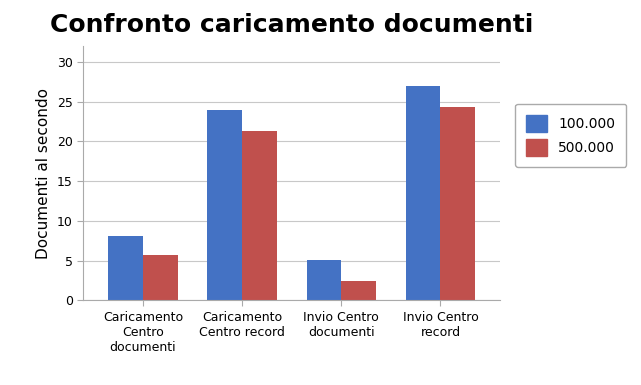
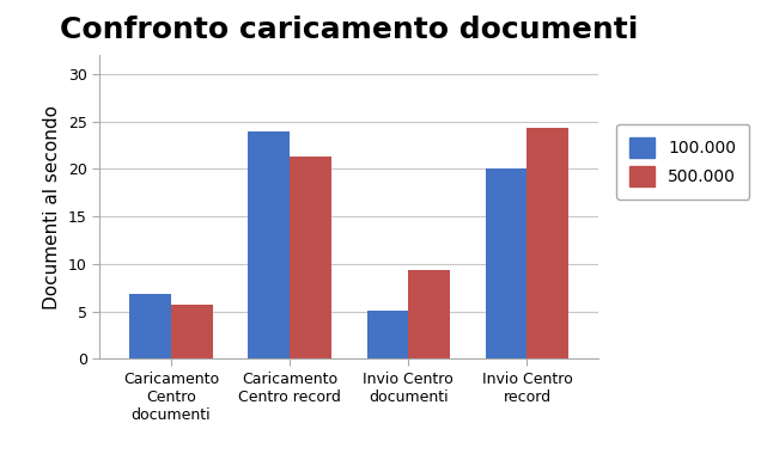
100.000/Caricamento Centro documenti: 8.1 -> 6.8
500.000/Invio Centro documenti: 2.4 -> 9.4
100.000/Invio Centro record: 27.0 -> 20.0
